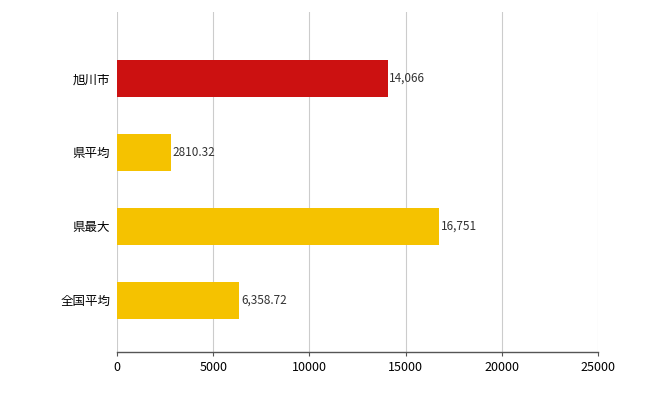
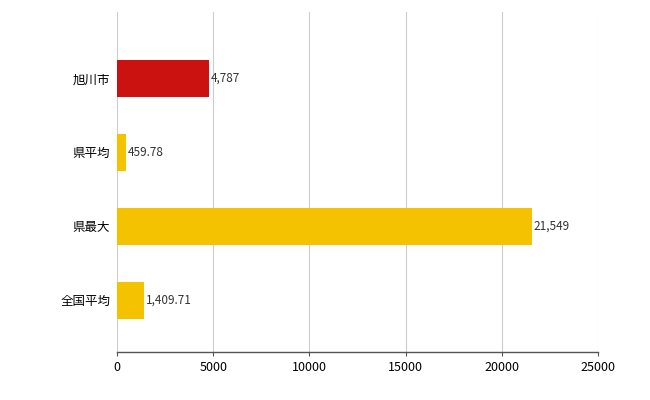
旭川市: 14,066 -> 4,787
県平均: 2810.32 -> 459.78
県最大: 16,751 -> 21,549
全国平均: 6,358.72 -> 1,409.71
